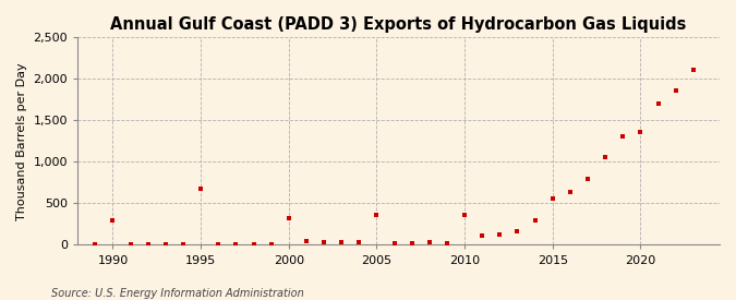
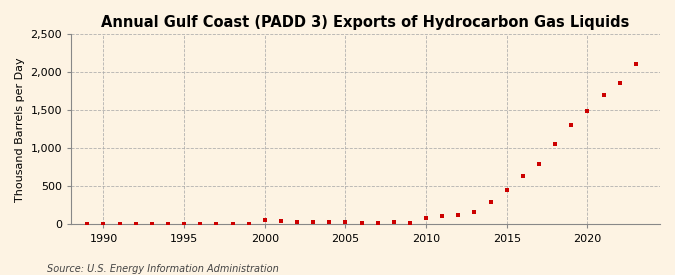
1990: 300 -> 10
1995: 680 -> 10
2000: 320 -> 60
2005: 360 -> 30
2010: 360 -> 90
2015: 560 -> 450
2020: 1,360 -> 1,490
